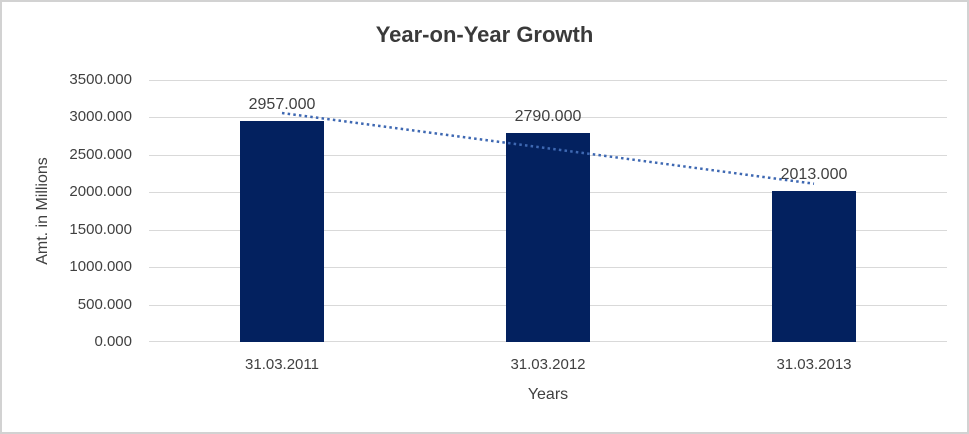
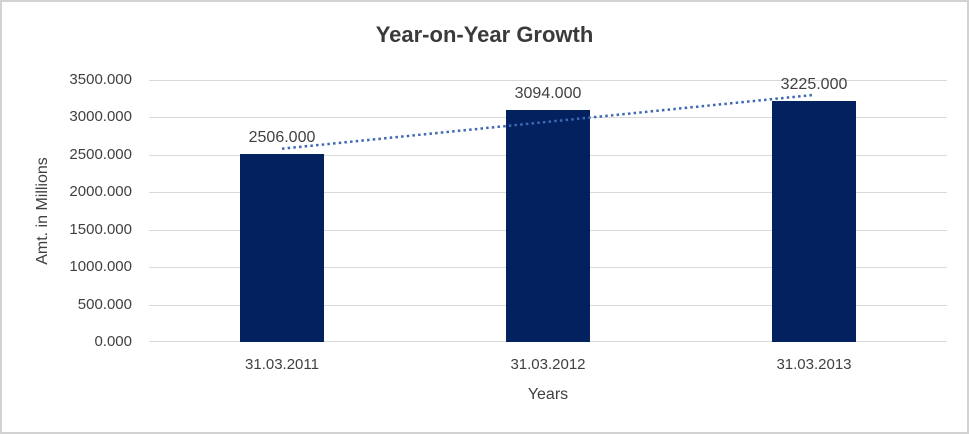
31.03.2011: 2957.000 -> 2506.000
31.03.2012: 2790.000 -> 3094.000
31.03.2013: 2013.000 -> 3225.000
